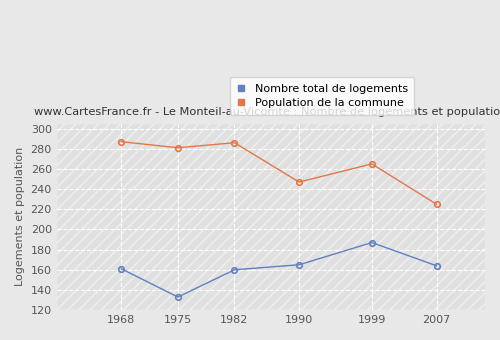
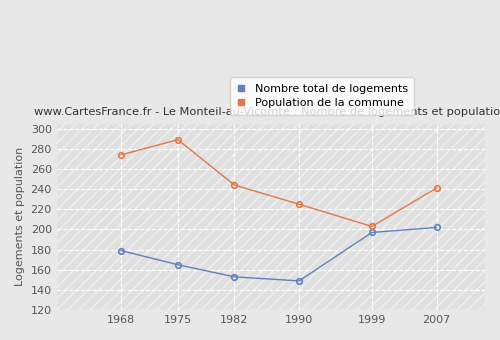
Nombre total de logements/1968: 161 -> 179
Population de la commune/1968: 287 -> 274
Nombre total de logements/1975: 133 -> 165
Population de la commune/1975: 281 -> 289
Nombre total de logements/1982: 160 -> 153
Population de la commune/1982: 286 -> 244
Nombre total de logements/1990: 165 -> 149
Population de la commune/1990: 247 -> 225
Nombre total de logements/1999: 187 -> 197
Population de la commune/1999: 265 -> 203
Nombre total de logements/2007: 164 -> 202
Population de la commune/2007: 225 -> 241
